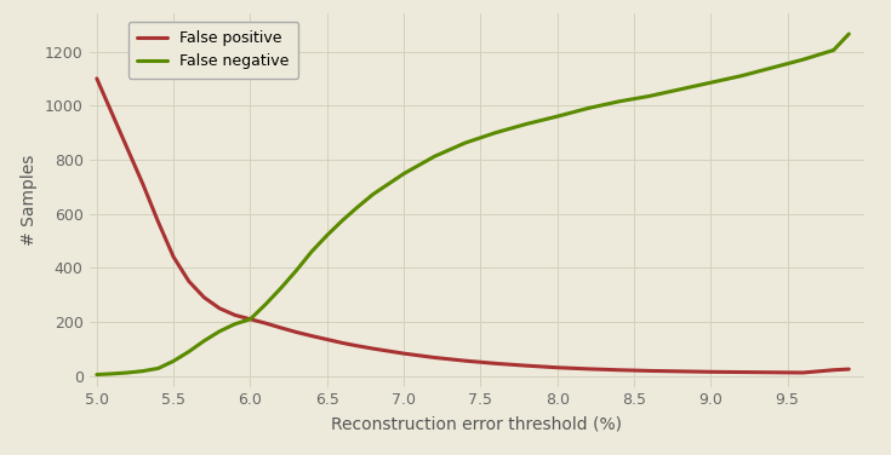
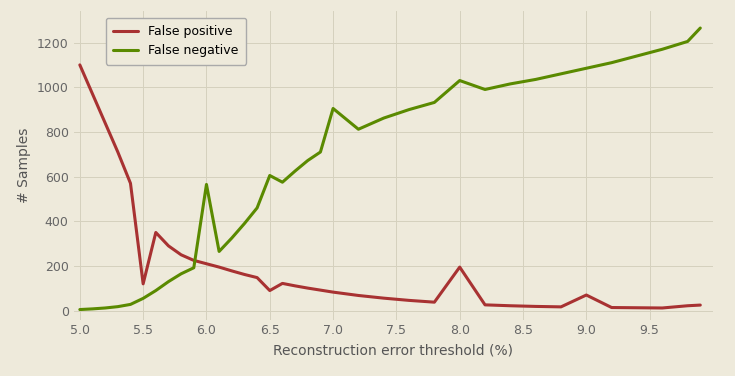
False positive/5.5: 440 -> 120
False negative/6.0: 210 -> 565
False positive/6.5: 135 -> 90
False negative/6.5: 520 -> 605
False negative/7.0: 748 -> 905
False positive/8.0: 31 -> 195
False negative/8.0: 960 -> 1030
False positive/9.0: 15 -> 70
